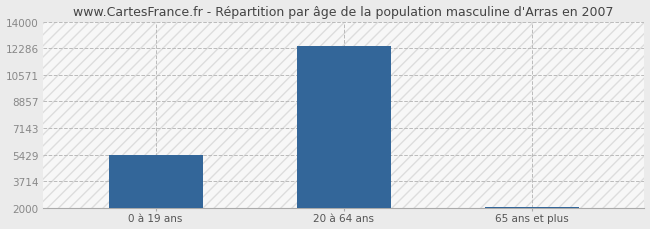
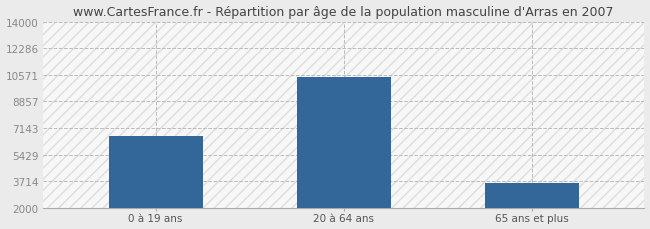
0 à 19 ans: 5400 -> 6600
20 à 64 ans: 12400 -> 10400
65 ans et plus: 2100 -> 3600
